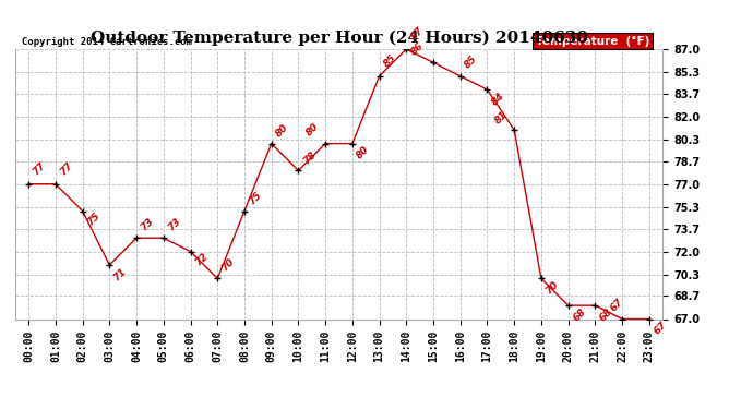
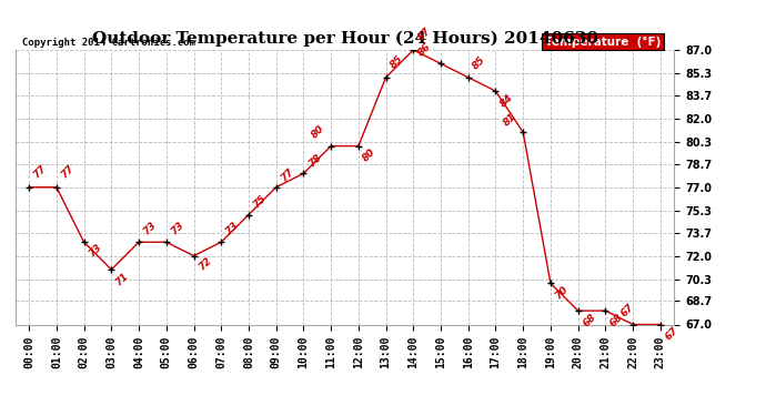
02:00: 75 -> 73
07:00: 70 -> 73
09:00: 80 -> 77
